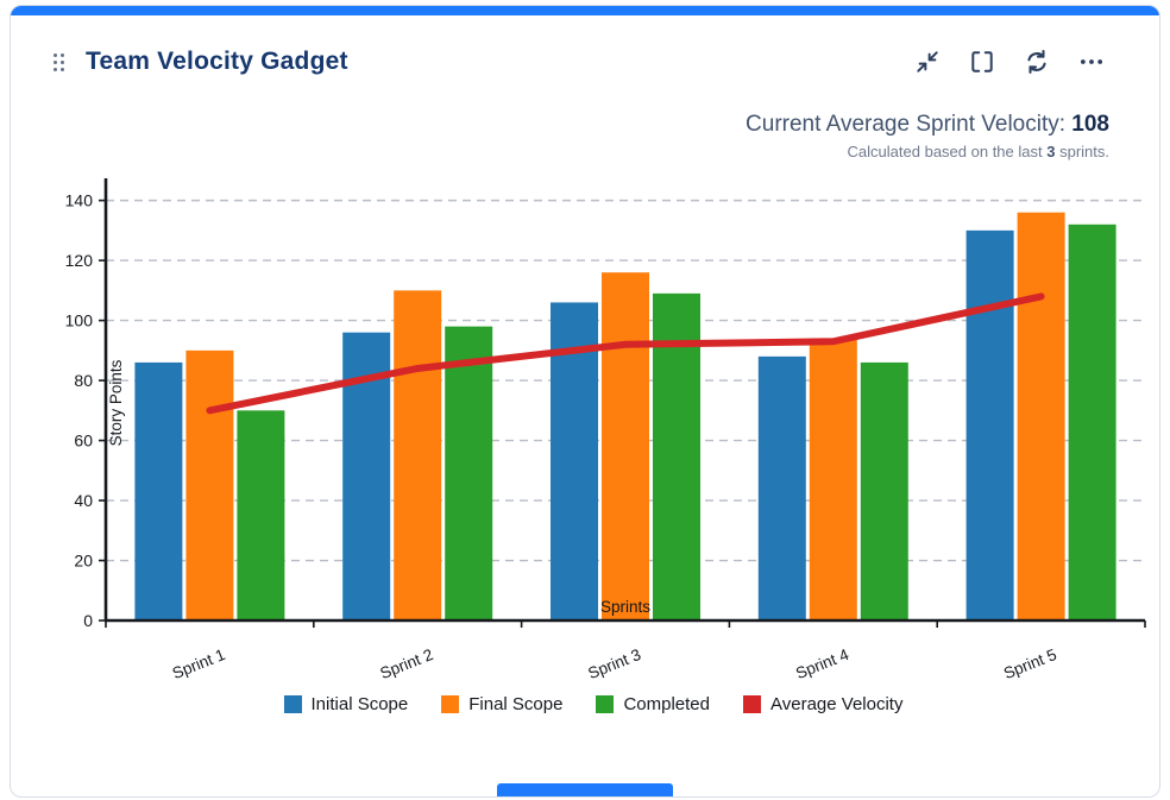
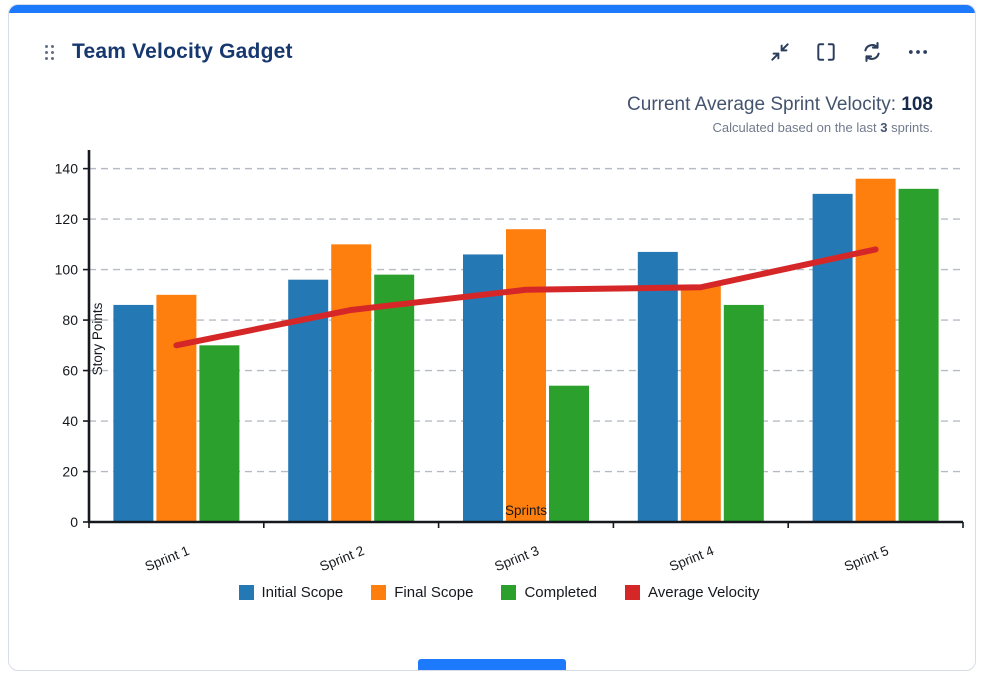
Completed/Sprint 3: 109 -> 54
Initial Scope/Sprint 4: 88 -> 107
